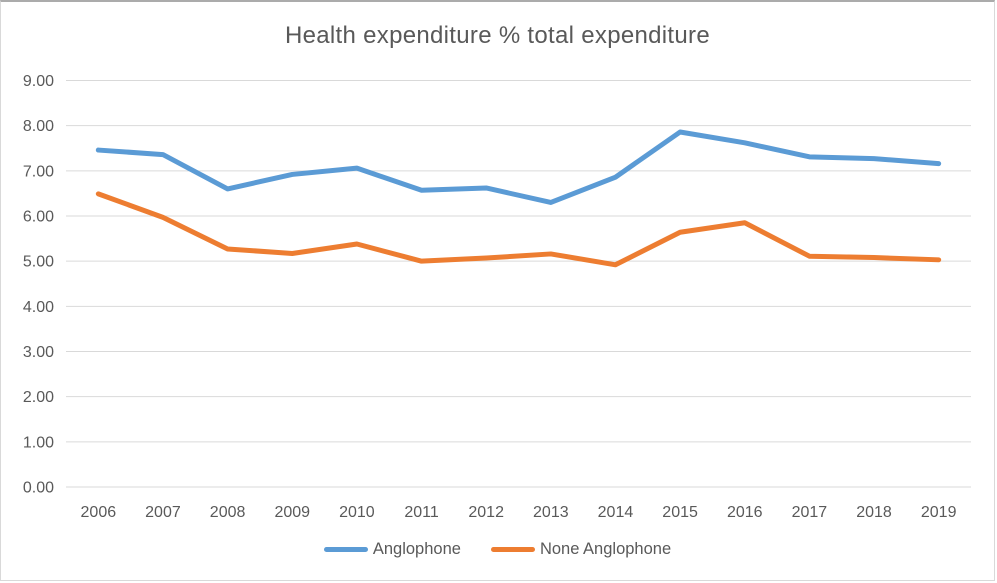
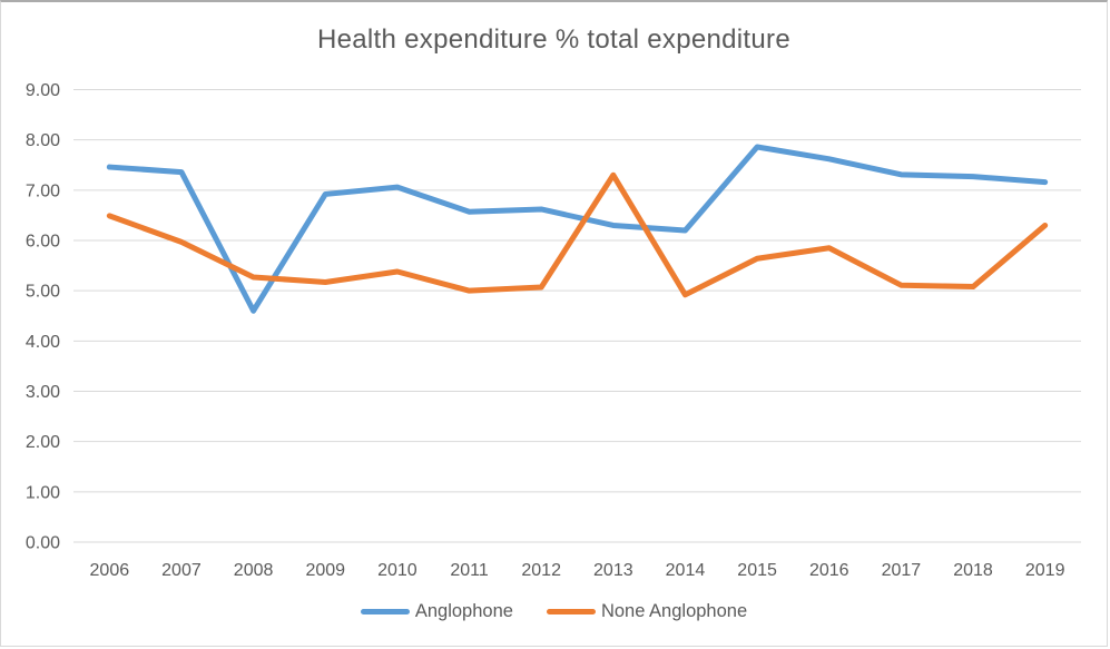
Anglophone/2008: 6.6 -> 4.6
None Anglophone/2013: 5.2 -> 7.3
Anglophone/2014: 6.9 -> 6.2
None Anglophone/2019: 5.0 -> 6.3
